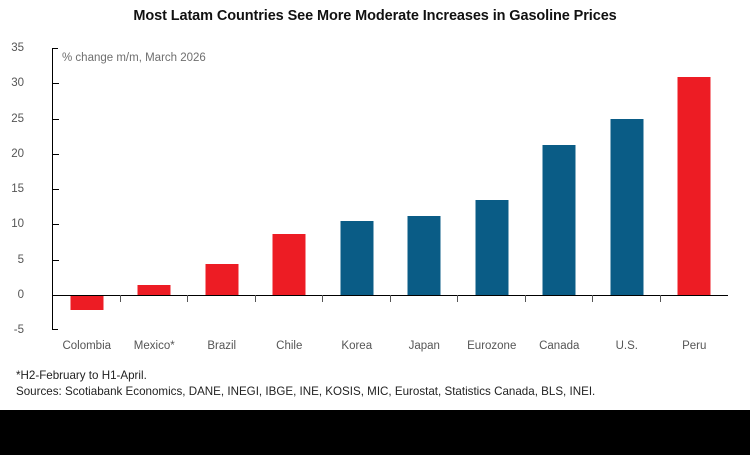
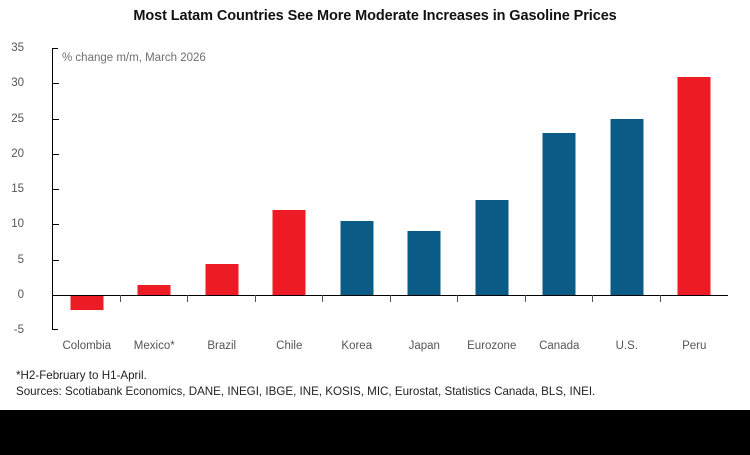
Chile: 9 -> 12
Japan: 11 -> 9
Canada: 21 -> 23
